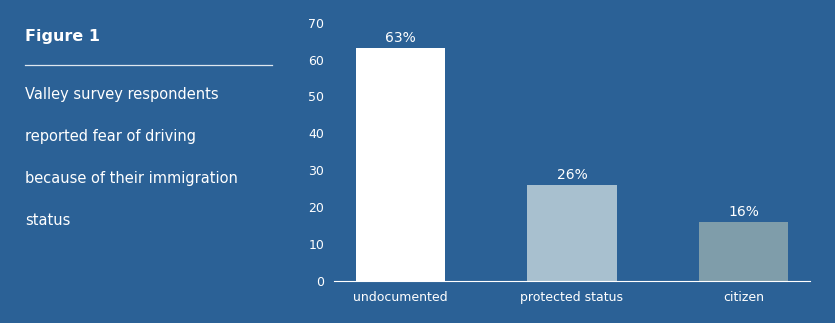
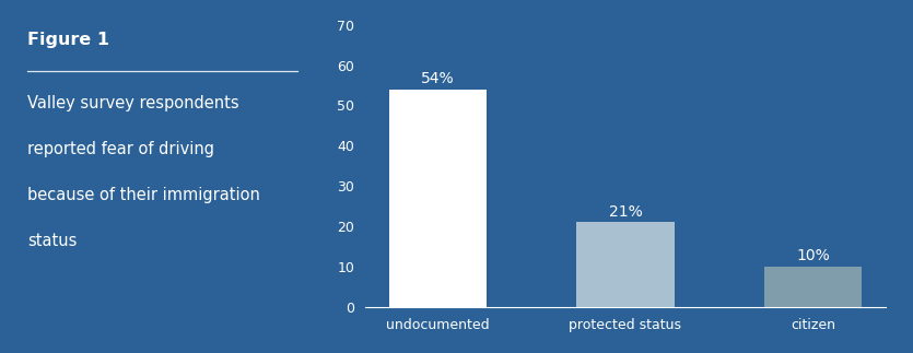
undocumented: 63% -> 54%
protected status: 26% -> 21%
citizen: 16% -> 10%
